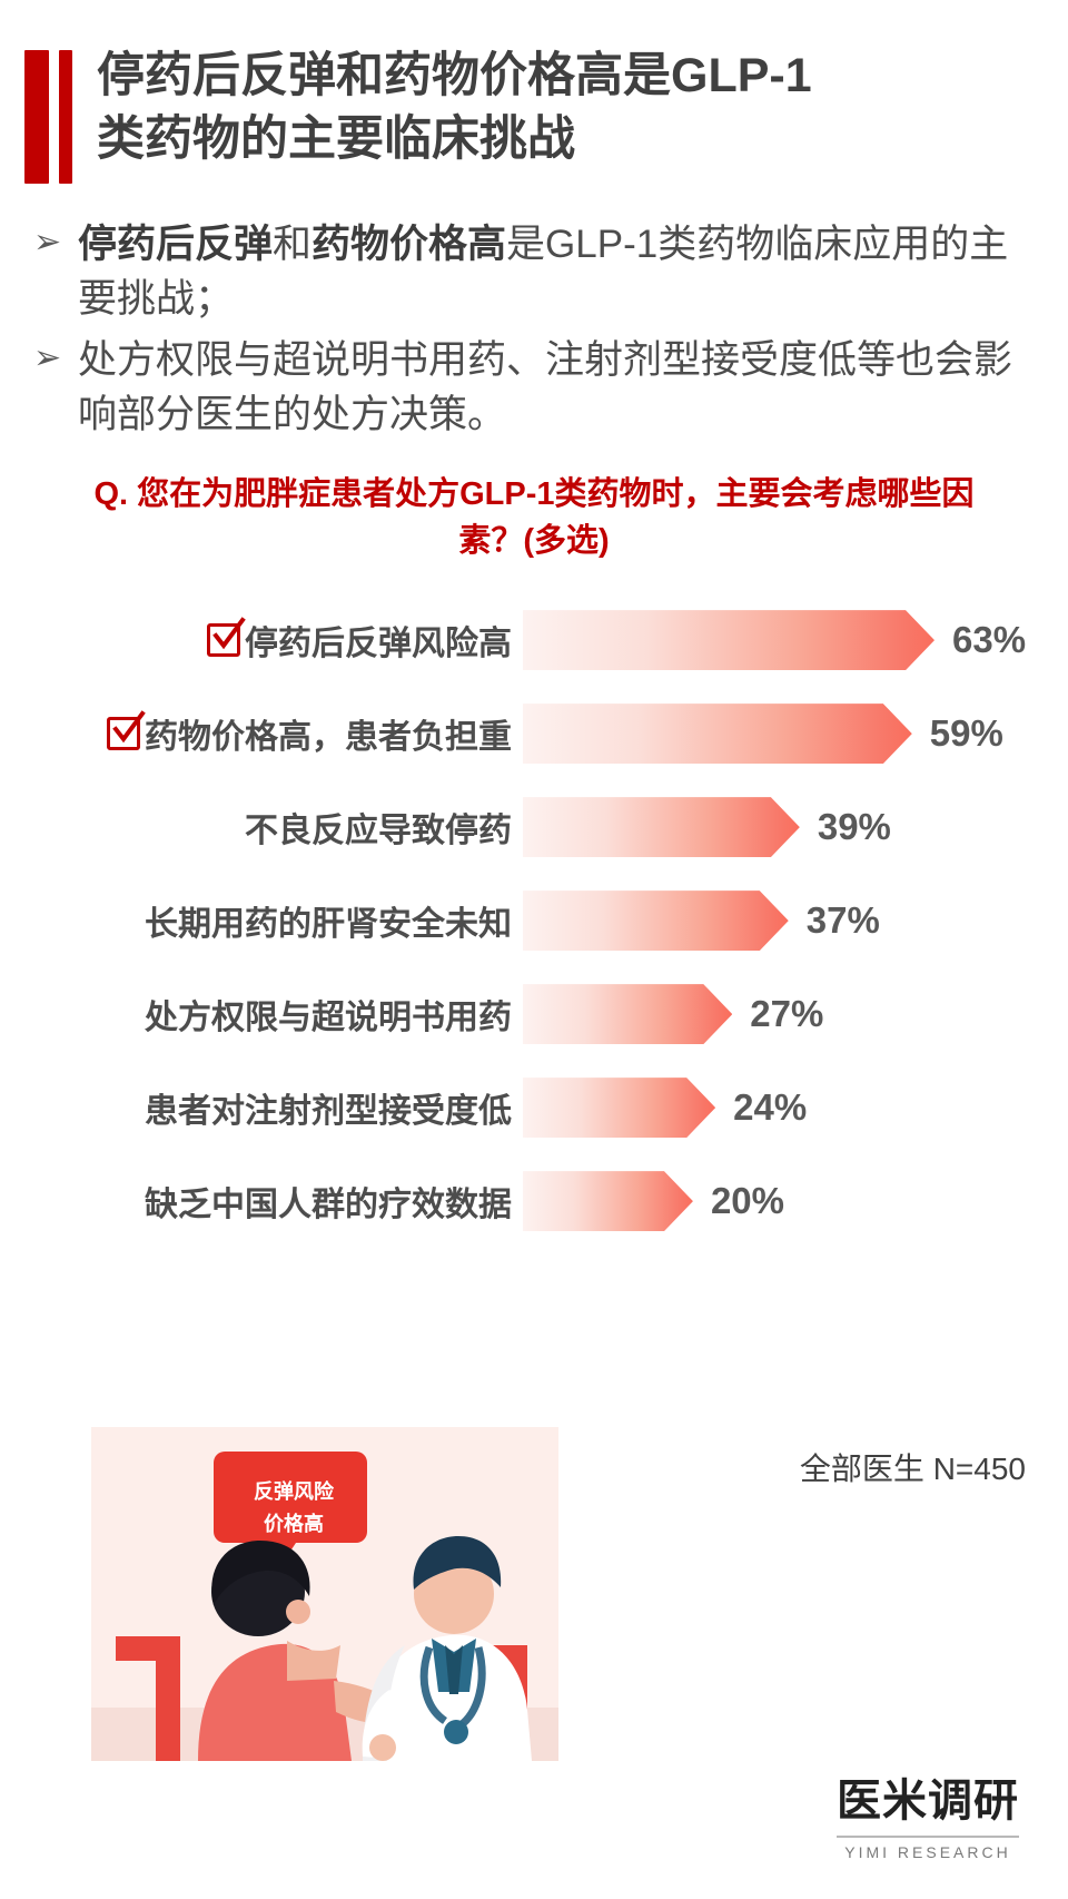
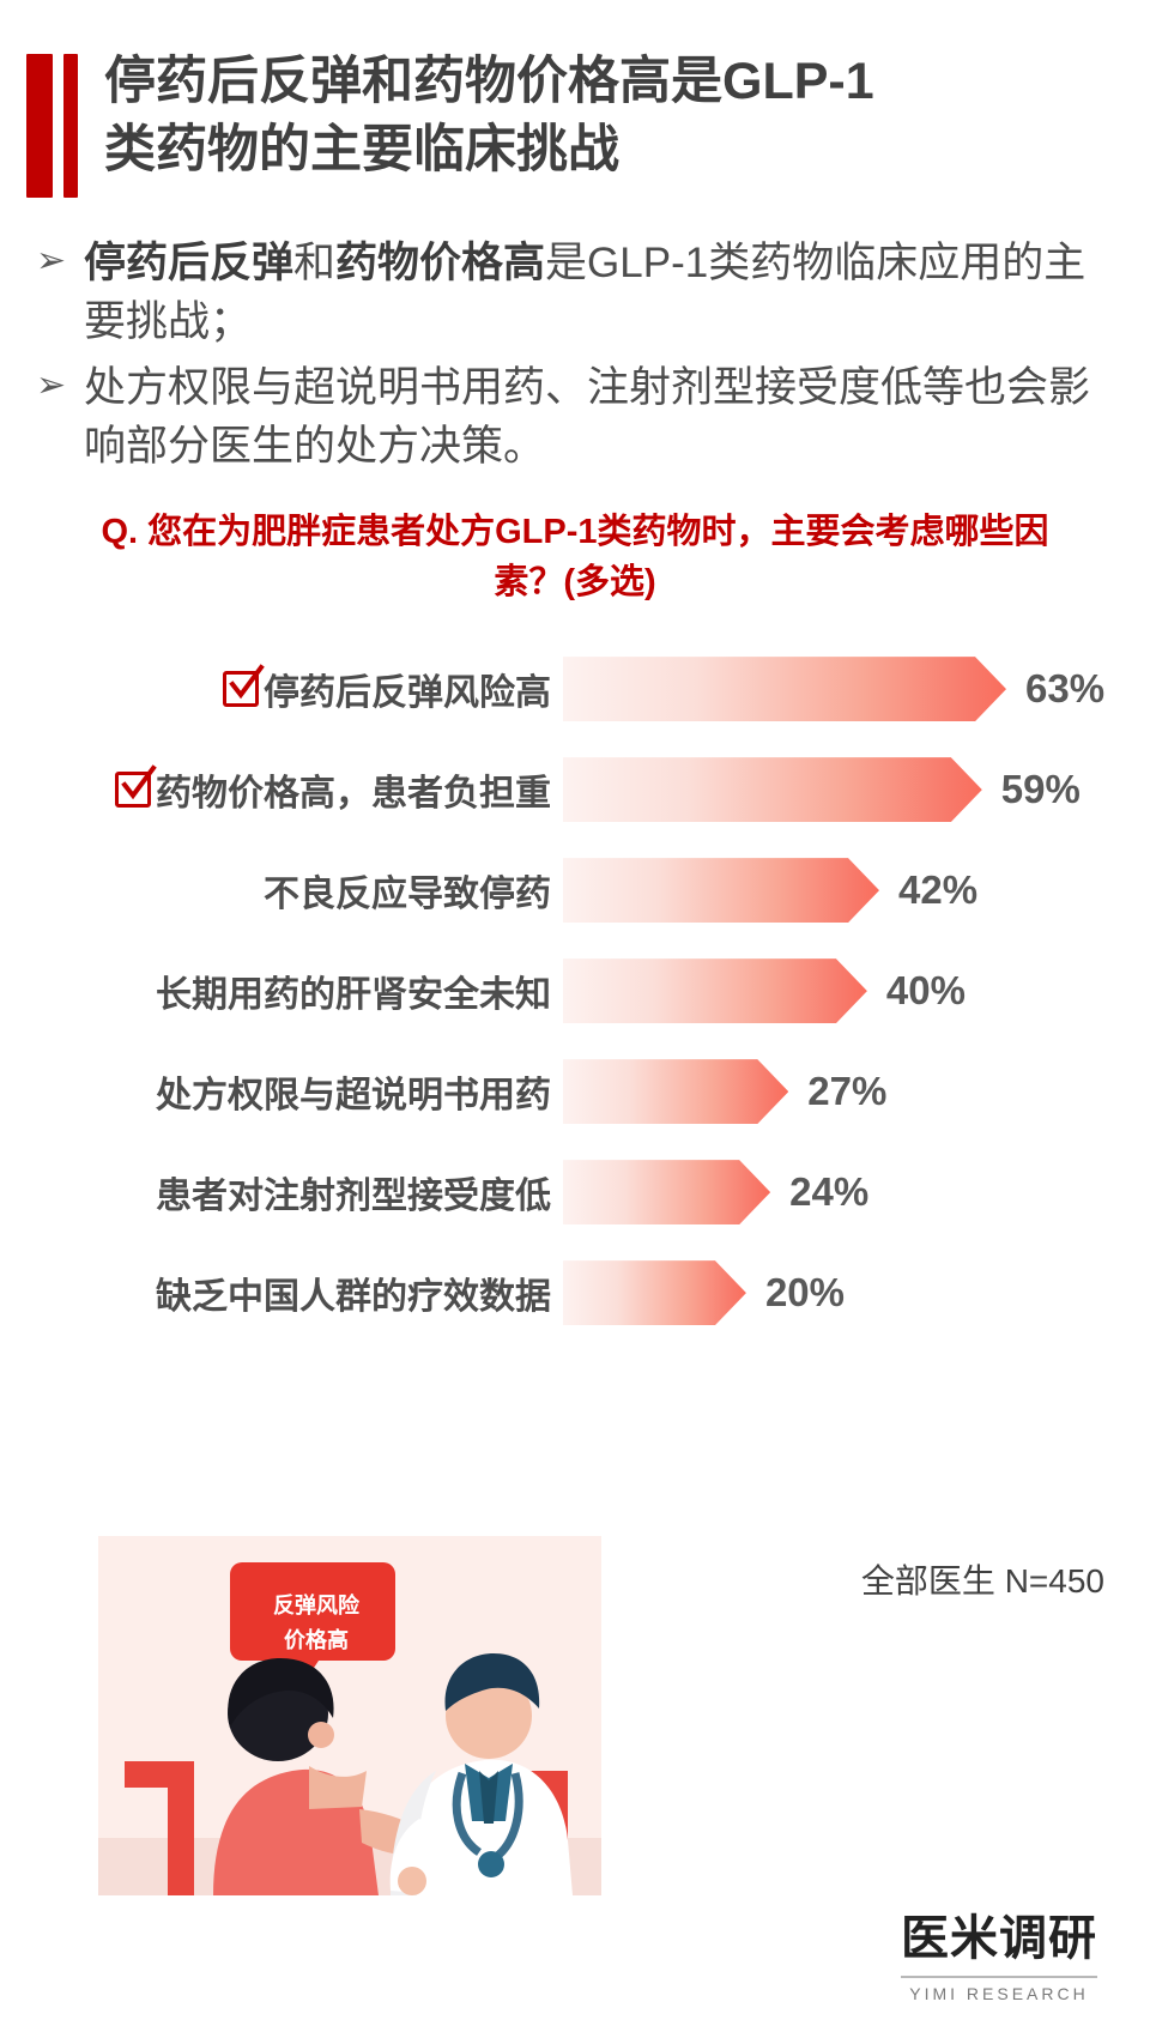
不良反应导致停药: 39% -> 42%
长期用药的肝肾安全未知: 37% -> 40%
